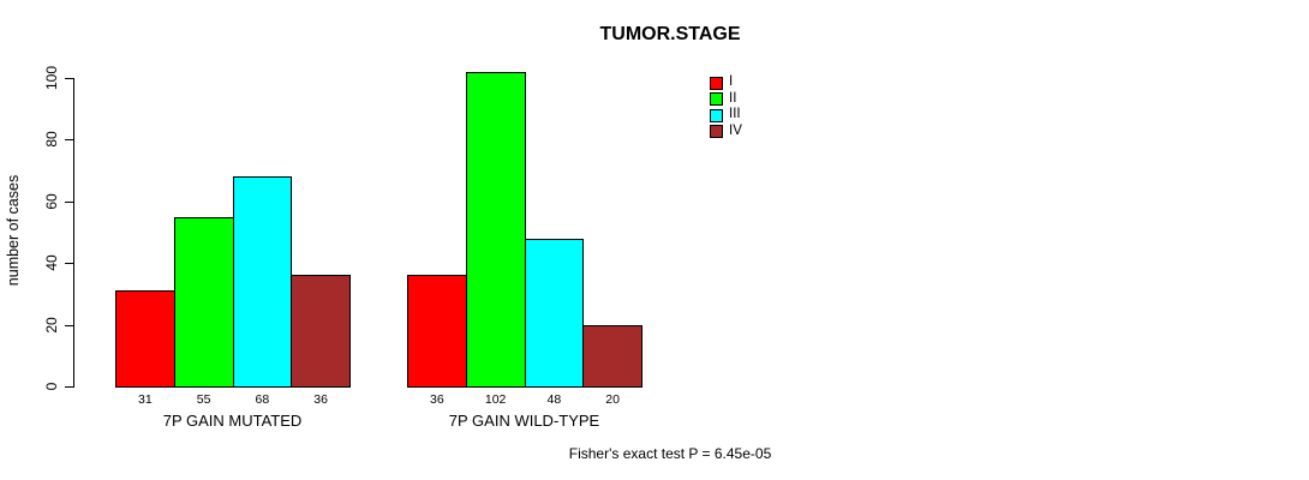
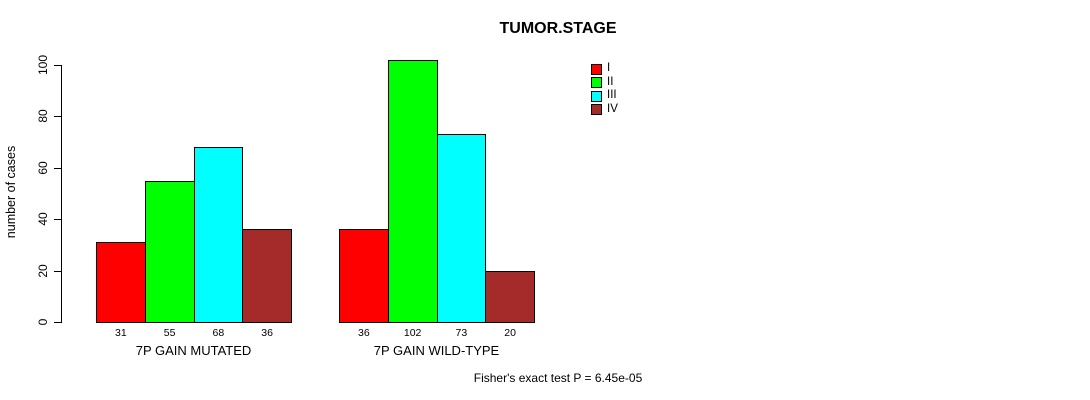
III/7P GAIN WILD-TYPE: 48 -> 73
